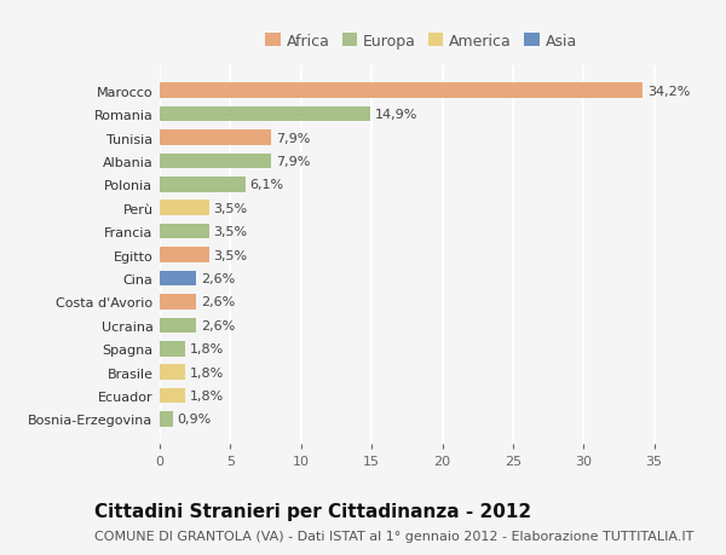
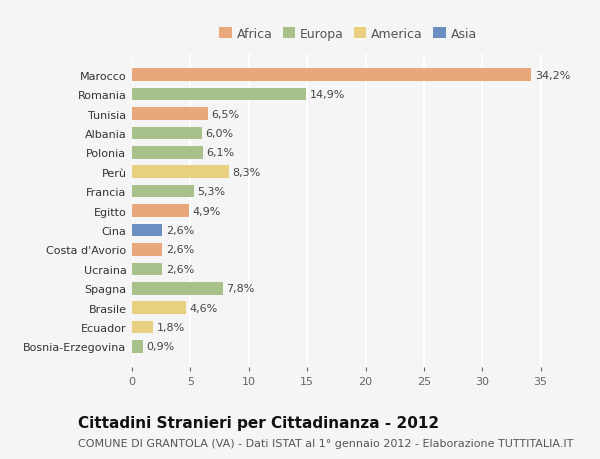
Tunisia: 7,9% -> 6,5%
Albania: 7,9% -> 6,0%
Perù: 3,5% -> 8,3%
Francia: 3,5% -> 5,3%
Egitto: 3,5% -> 4,9%
Spagna: 1,8% -> 7,8%
Brasile: 1,8% -> 4,6%
